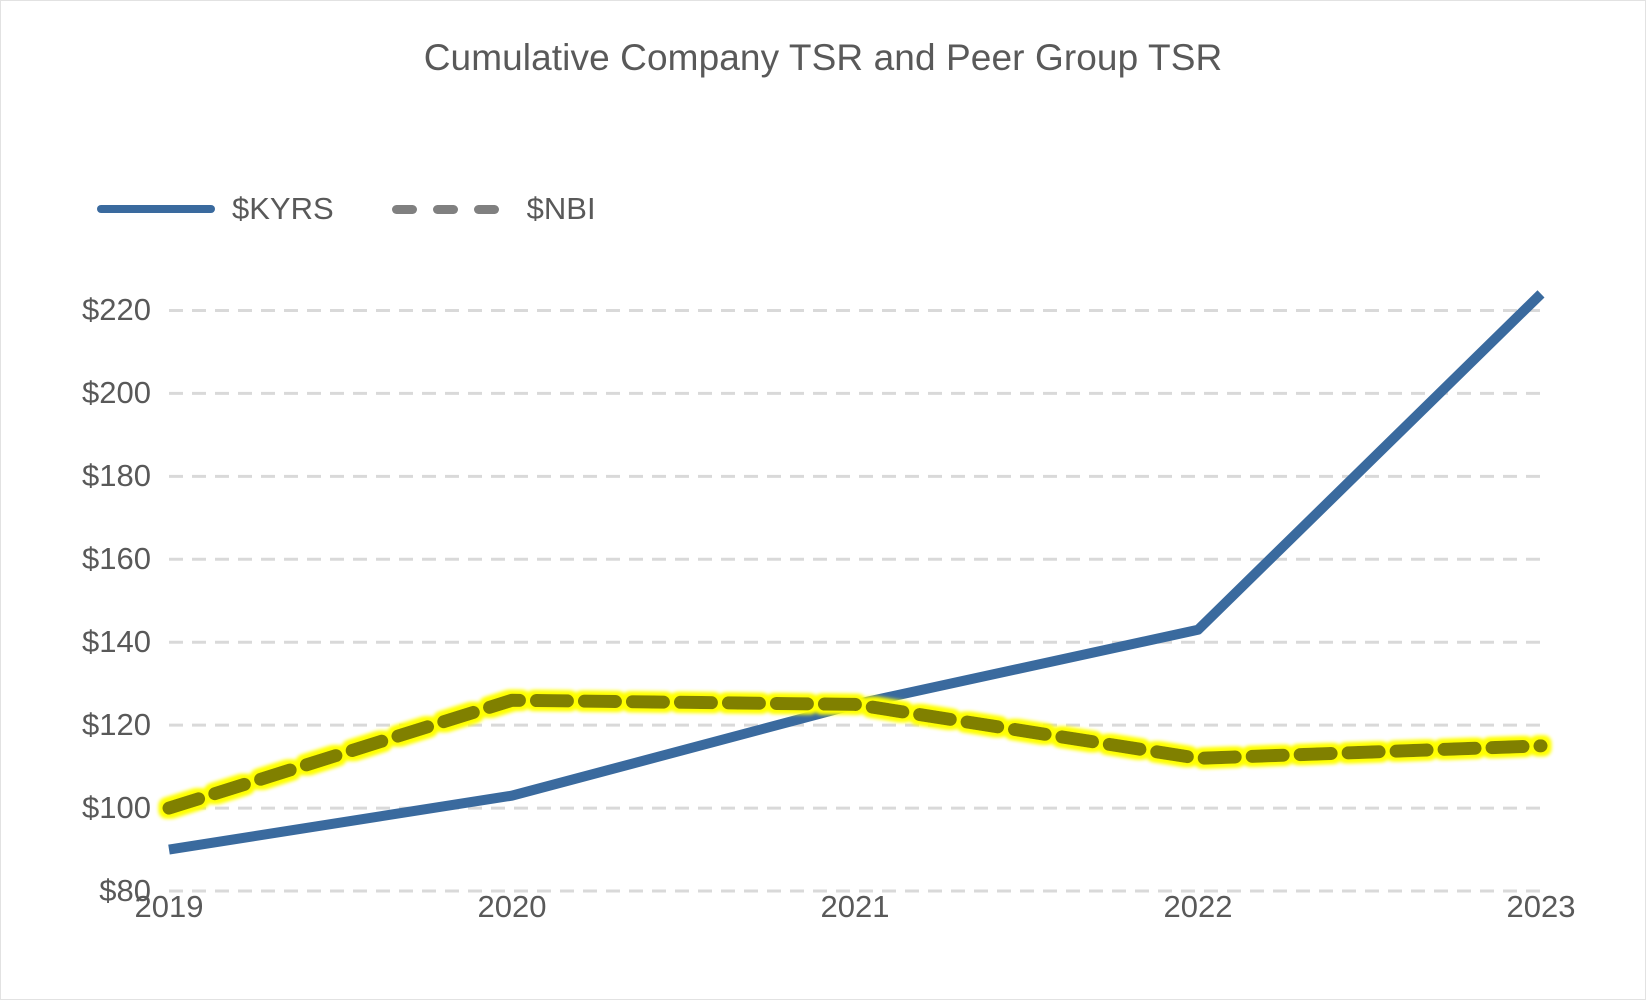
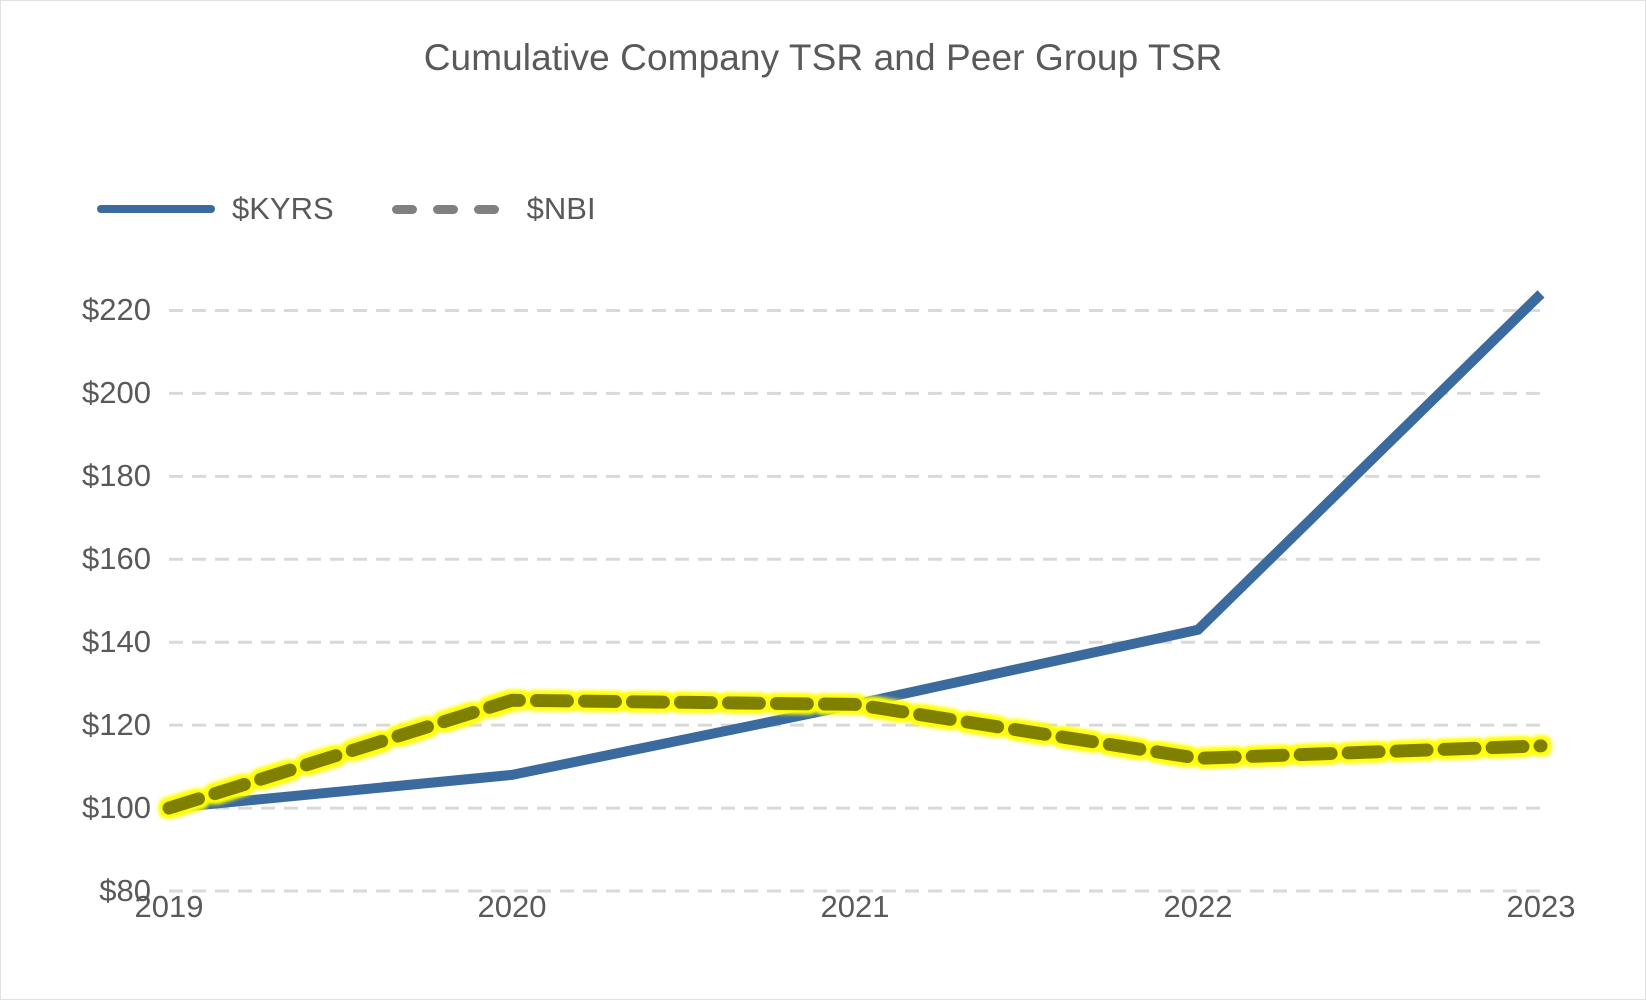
$KYRS/2019: $90 -> $100
$KYRS/2020: $103 -> $108
